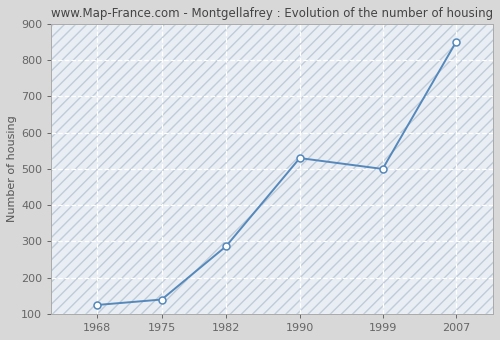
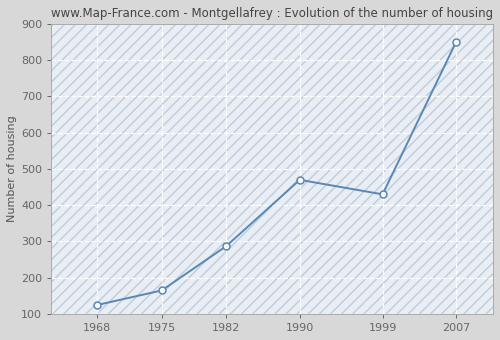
1975: 140 -> 165
1990: 530 -> 470
1999: 500 -> 430
